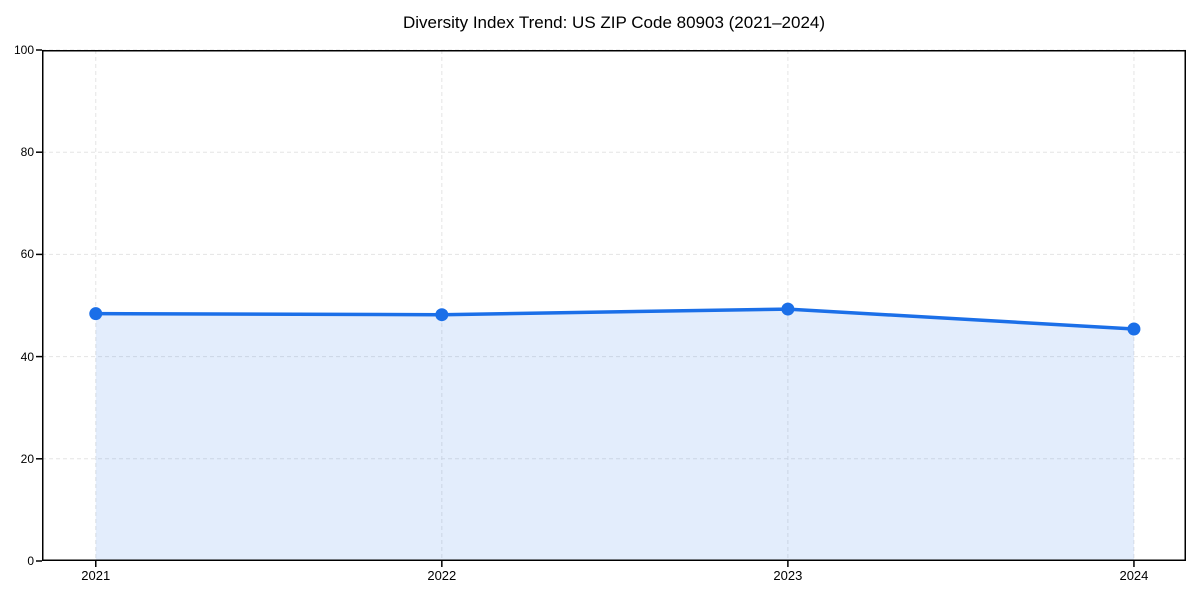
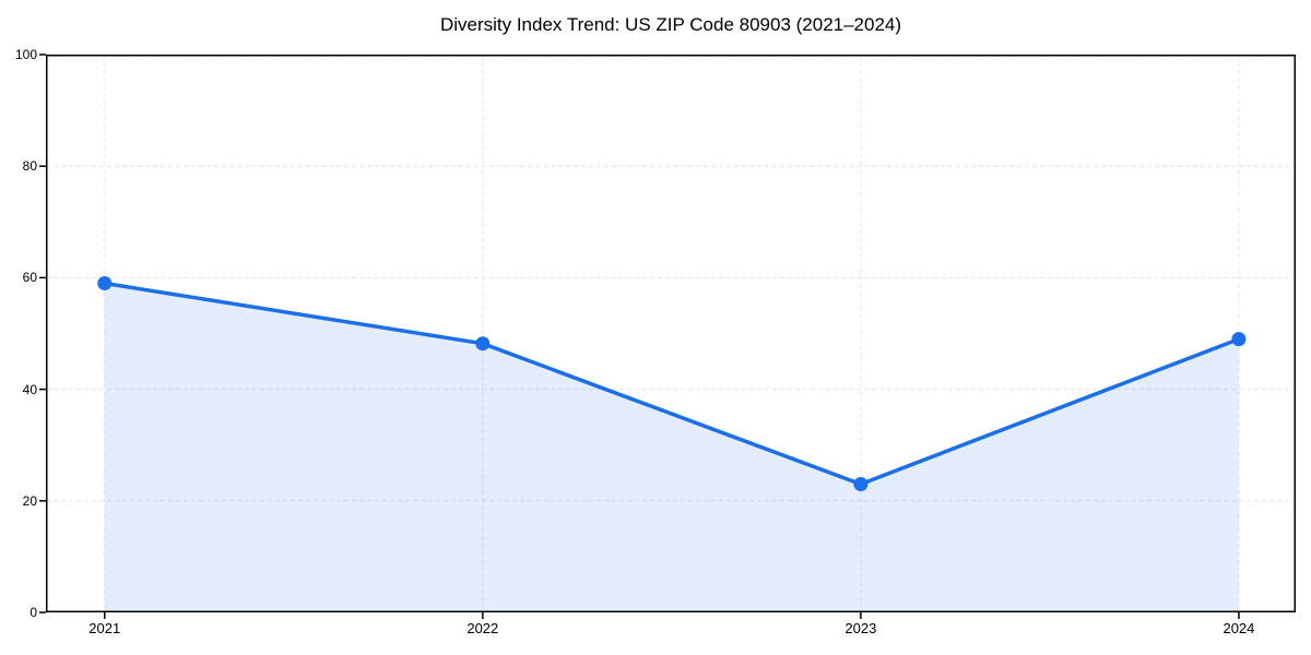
2021: 48 -> 59
2023: 49 -> 23
2024: 45 -> 49
